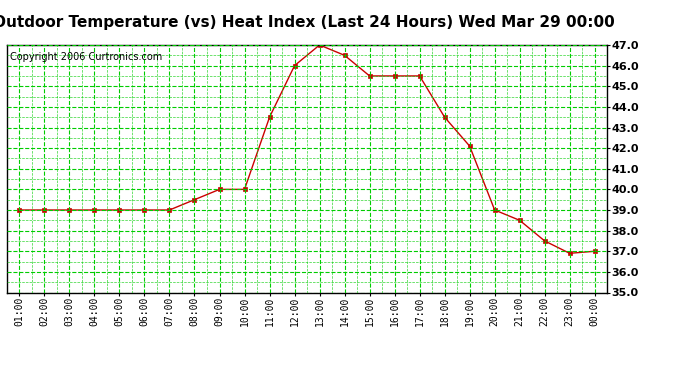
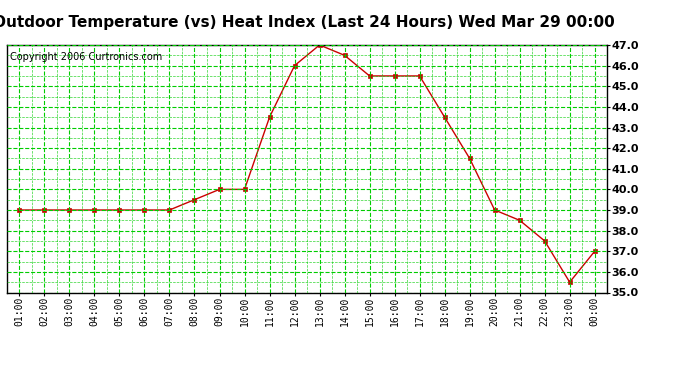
19:00: 42.1 -> 41.5
23:00: 36.9 -> 35.5
